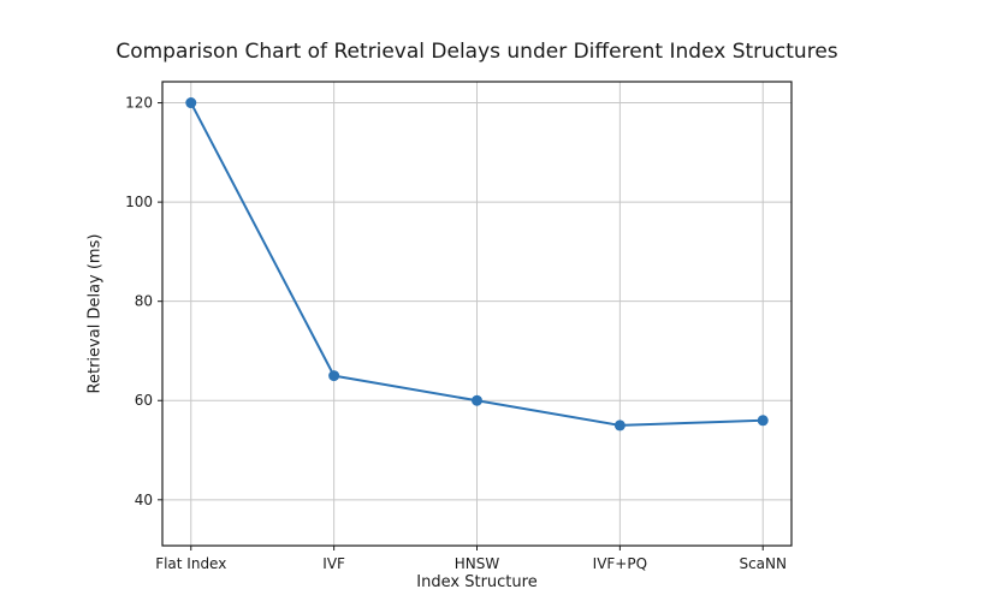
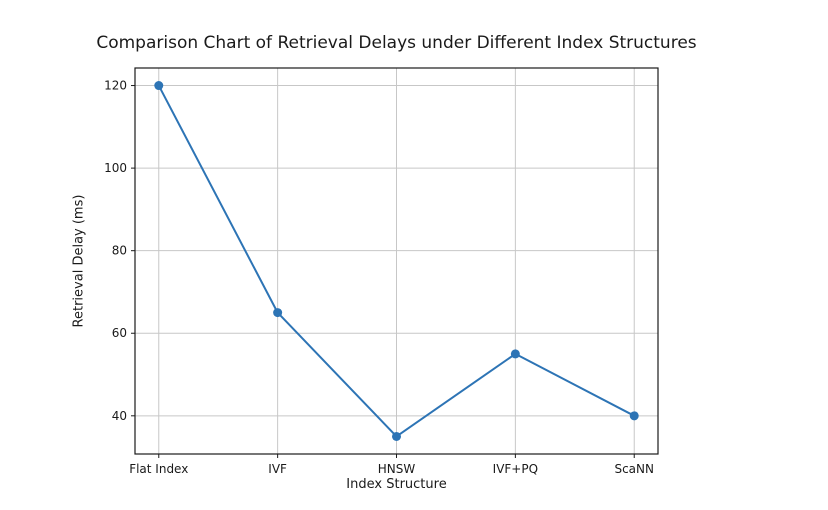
HNSW: 60 -> 35
ScaNN: 56 -> 40
